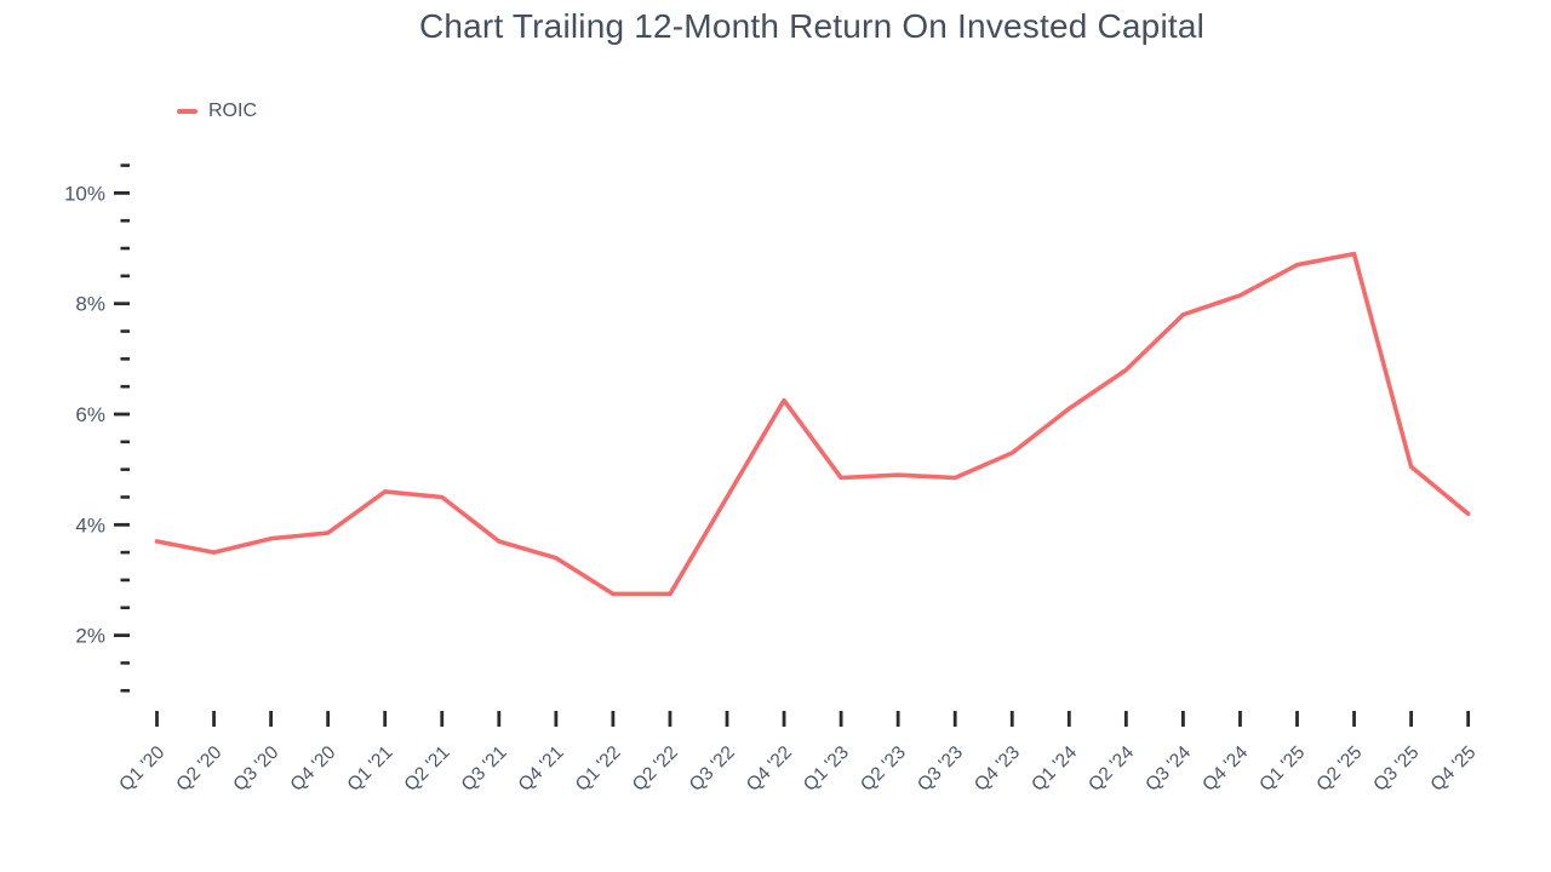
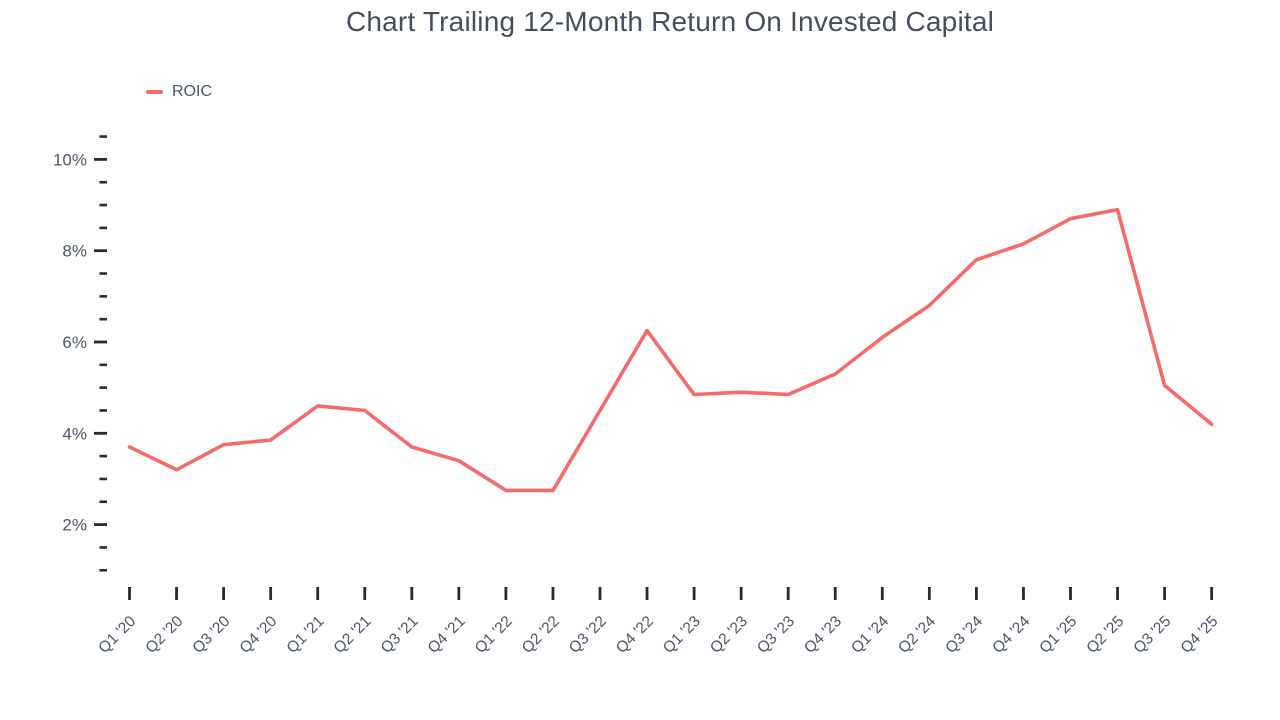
Q2 '20: 3.5% -> 3.2%
